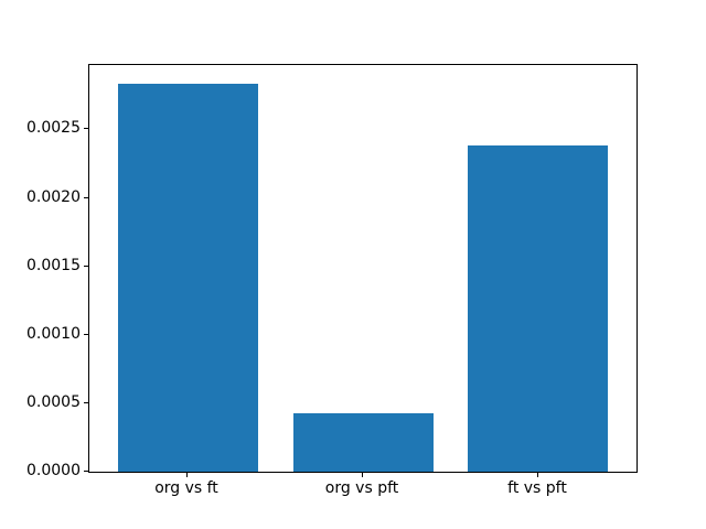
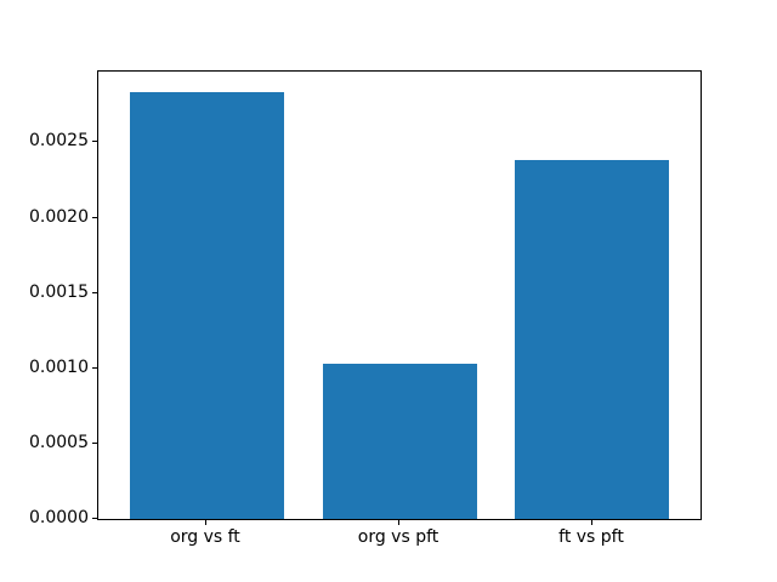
org vs pft: 0.00043 -> 0.00103
